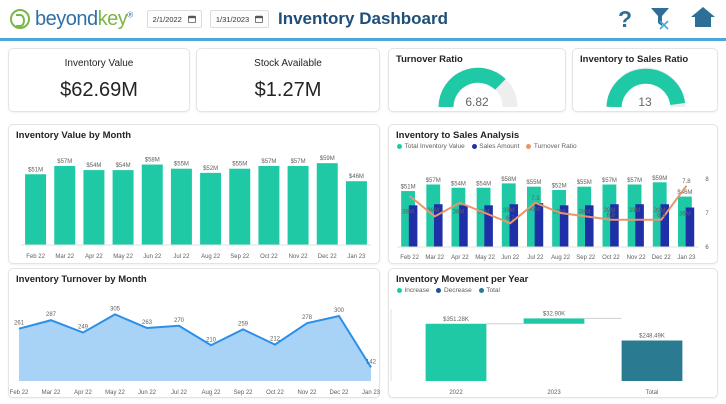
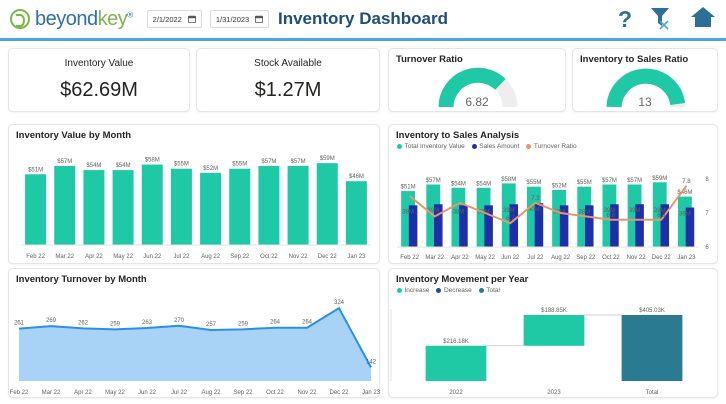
Inventory Turnover by Month/Mar 22: 287 -> 269
Inventory Turnover by Month/Apr 22: 249 -> 262
Inventory Turnover by Month/May 22: 305 -> 259
Inventory Turnover by Month/Aug 22: 210 -> 257
Inventory Turnover by Month/Oct 22: 212 -> 264
Inventory Turnover by Month/Nov 22: 278 -> 264
Inventory Turnover by Month/Dec 22: 300 -> 324
Inventory Movement per Year/2022: $351.28K -> $216.18K
Inventory Movement per Year/2023: $32.90K -> $188.85K
Inventory Movement per Year/Total: $248.49K -> $405.03K
